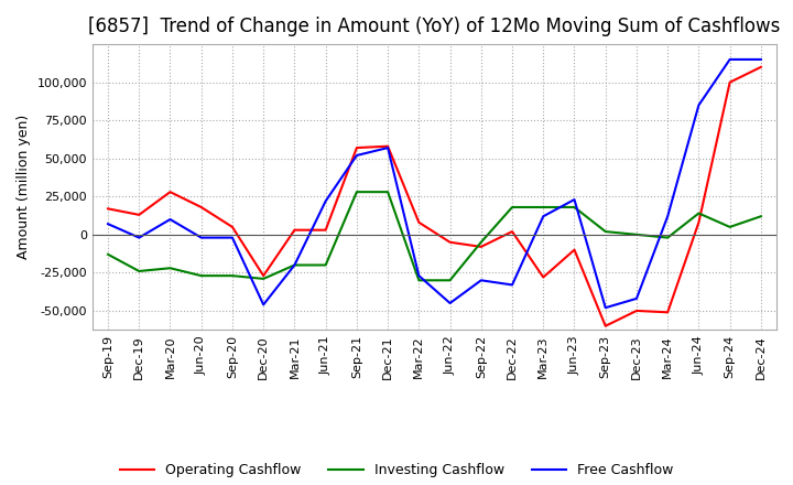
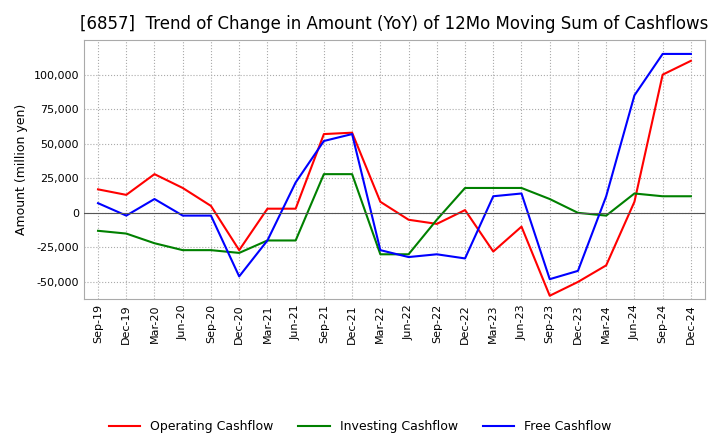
Investing Cashflow/Dec-19: -24,000 -> -15,000
Free Cashflow/Jun-22: -45,000 -> -32,000
Free Cashflow/Jun-23: 23,000 -> 14,000
Investing Cashflow/Sep-23: 2,000 -> 10,000
Operating Cashflow/Mar-24: -51,000 -> -38,000
Investing Cashflow/Sep-24: 5,000 -> 12,000
